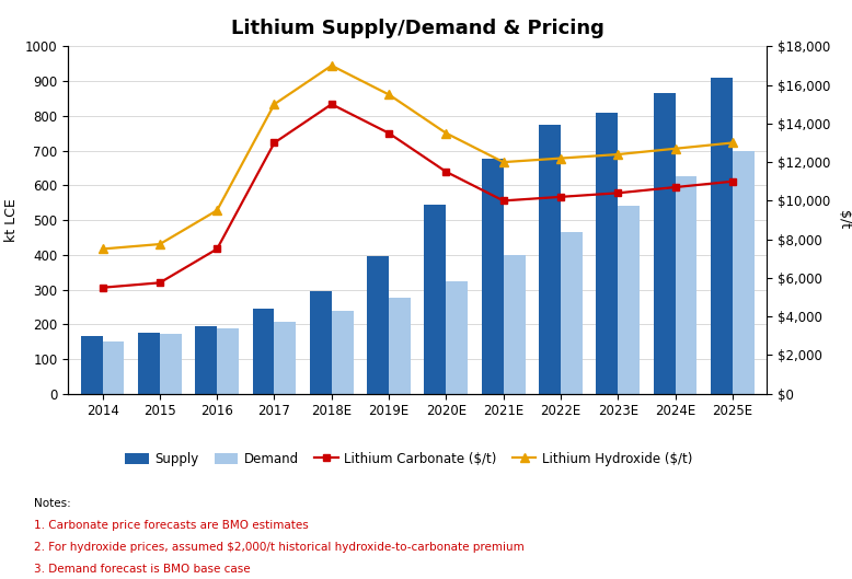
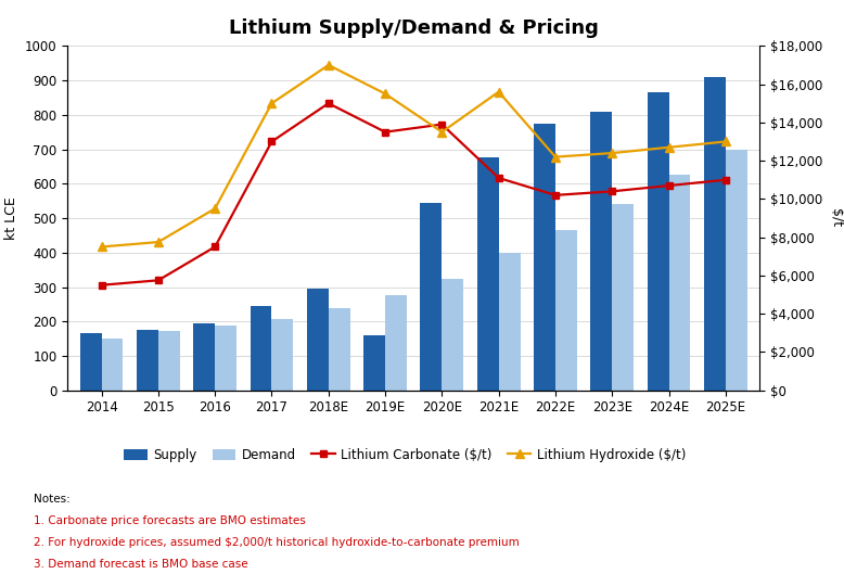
Supply/2019E: 395 -> 160
Lithium Carbonate ($/t)/2020E: $11,500 -> $13,900
Lithium Carbonate ($/t)/2021E: $10,000 -> $11,100
Lithium Hydroxide ($/t)/2021E: $12,000 -> $15,600
